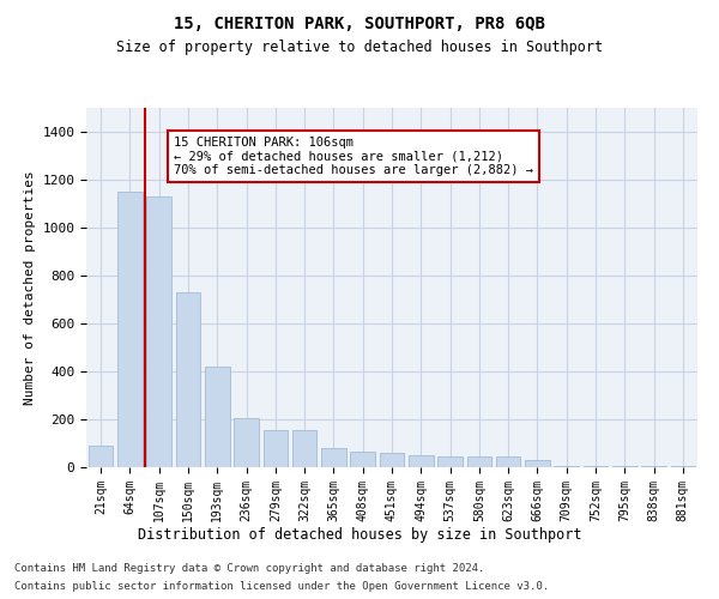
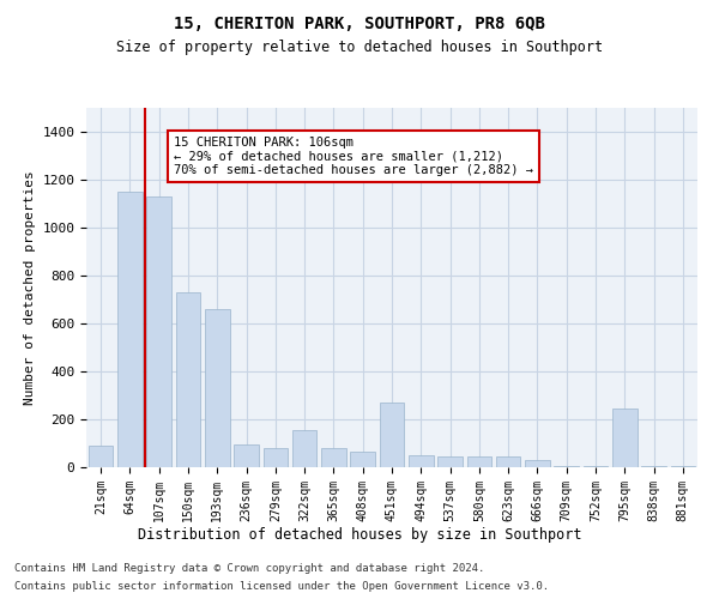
193sqm: 420 -> 660
236sqm: 205 -> 95
279sqm: 155 -> 80
451sqm: 60 -> 270
795sqm: 5 -> 245
